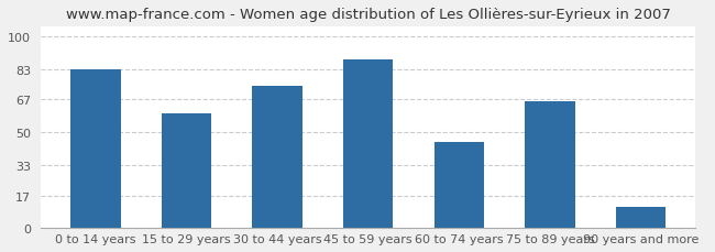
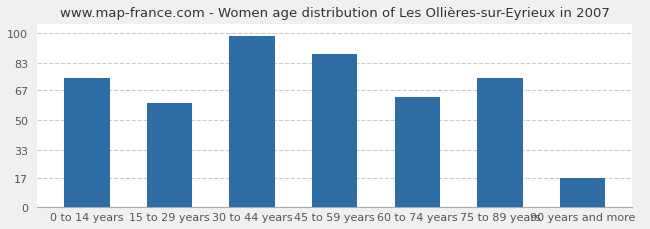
0 to 14 years: 83 -> 74
30 to 44 years: 74 -> 98
60 to 74 years: 45 -> 63
75 to 89 years: 66 -> 74
90 years and more: 11 -> 17
